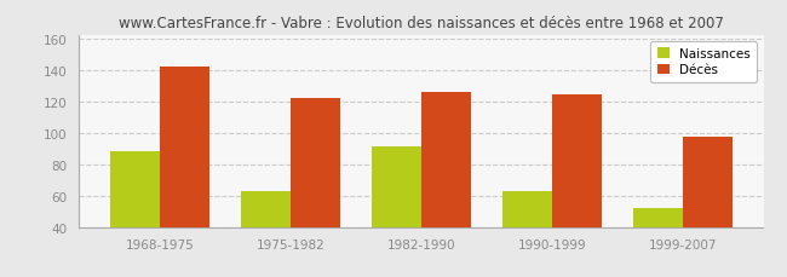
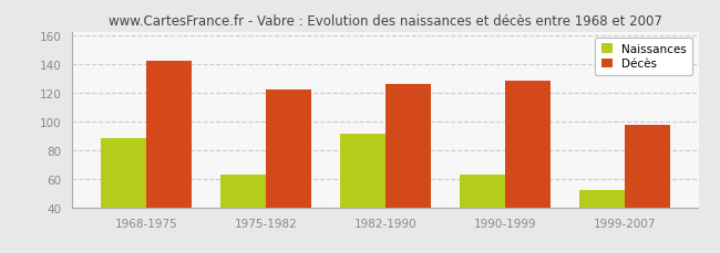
Décès/1990-1999: 124 -> 128
